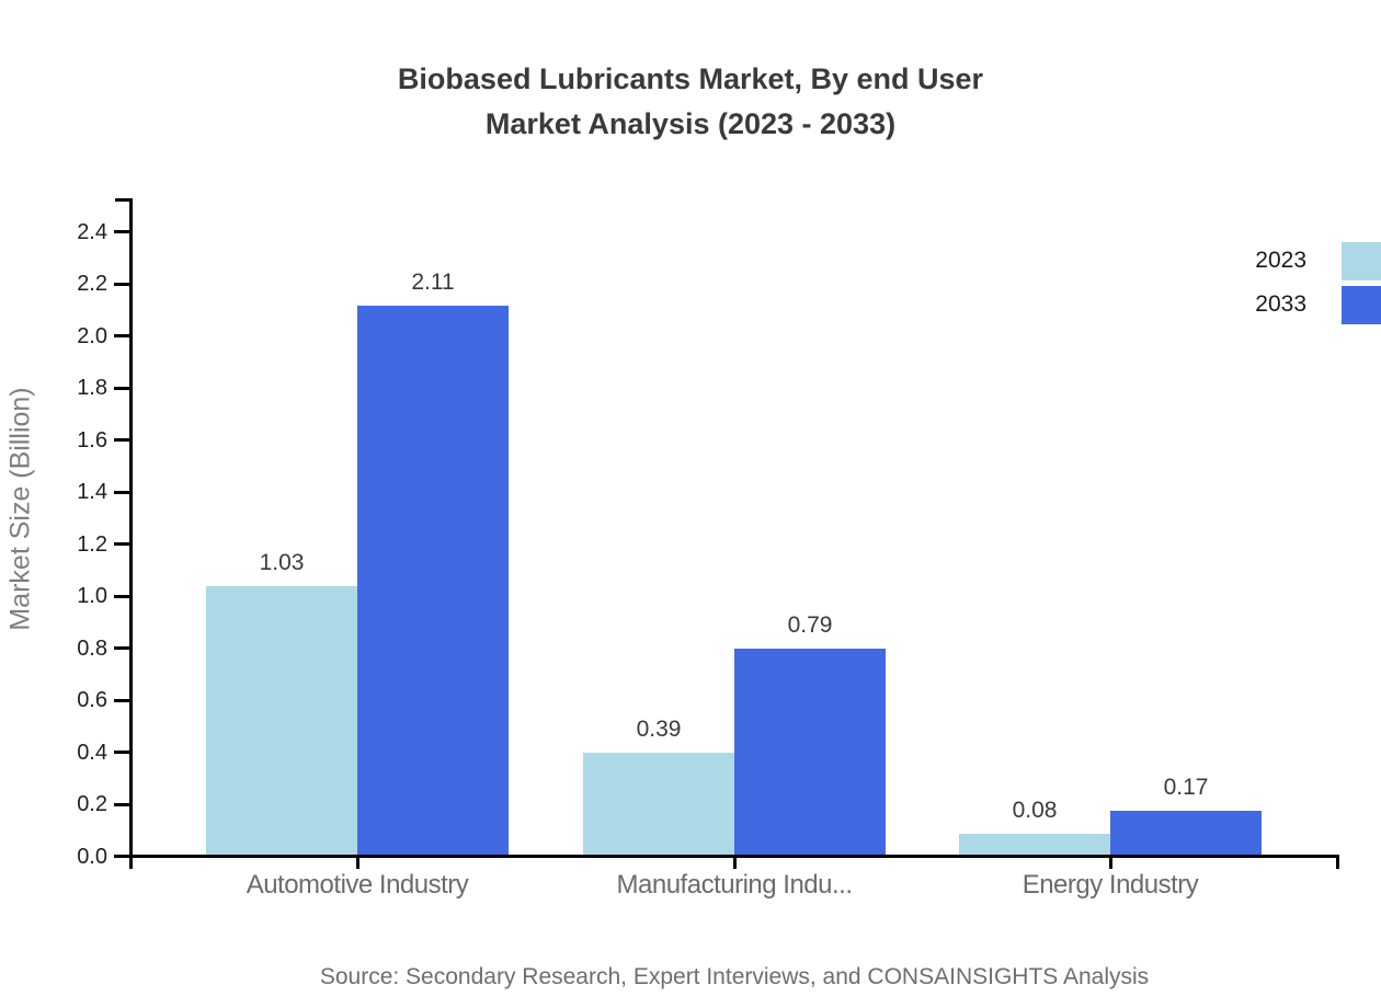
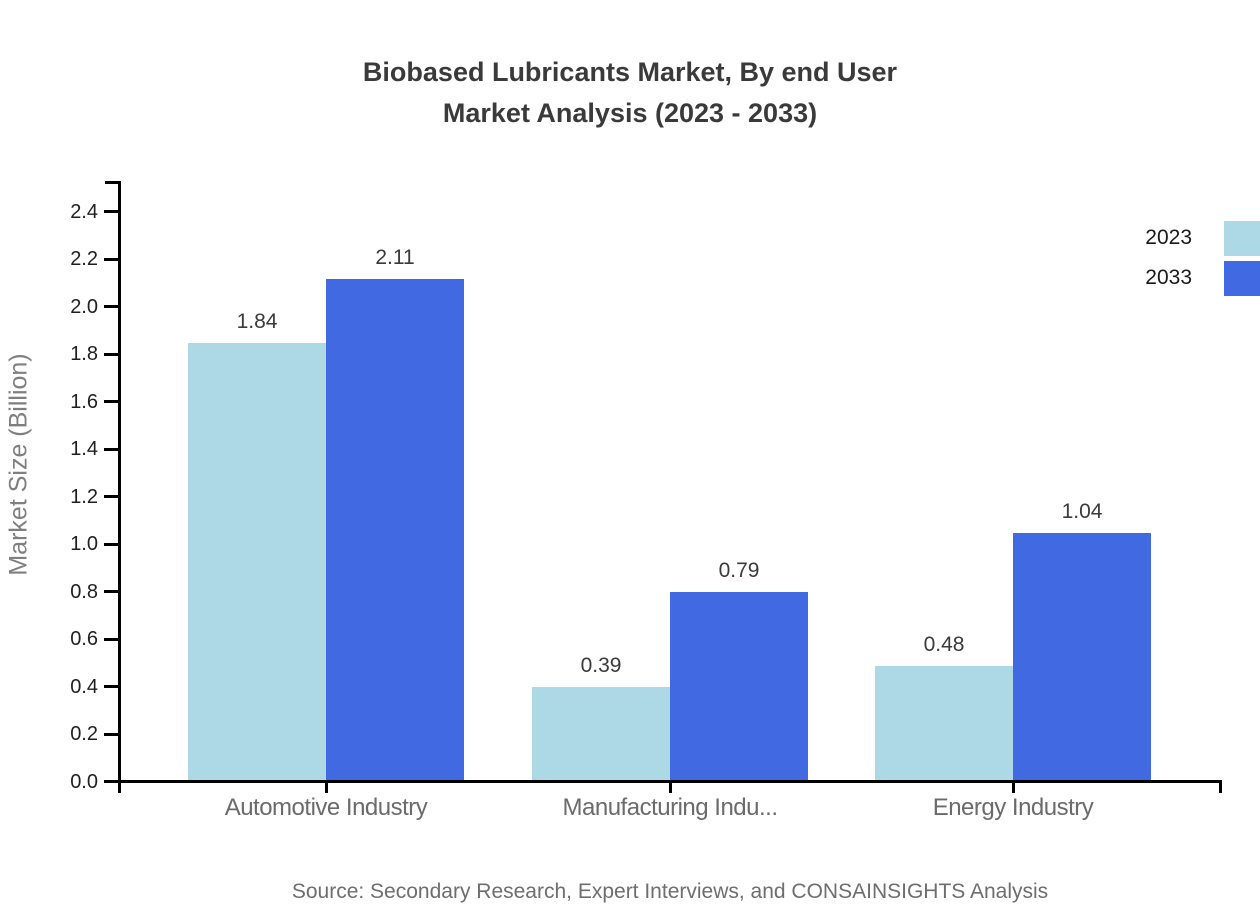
2023/Automotive Industry: 1.03 -> 1.84
2023/Energy Industry: 0.08 -> 0.48
2033/Energy Industry: 0.17 -> 1.04
